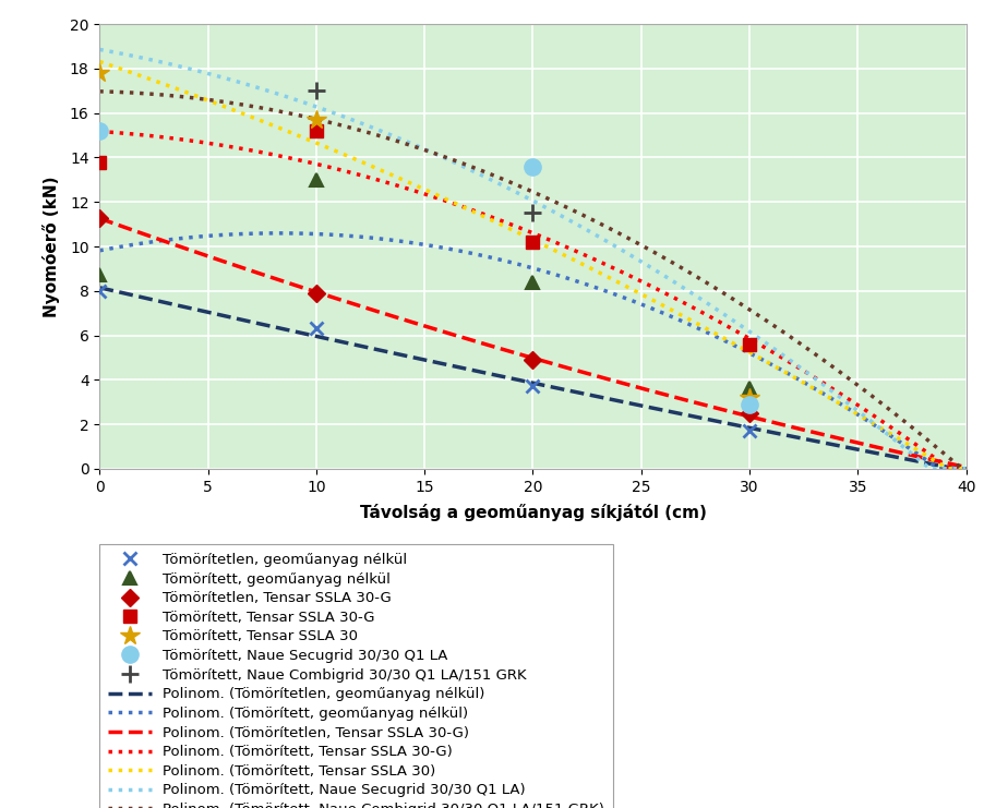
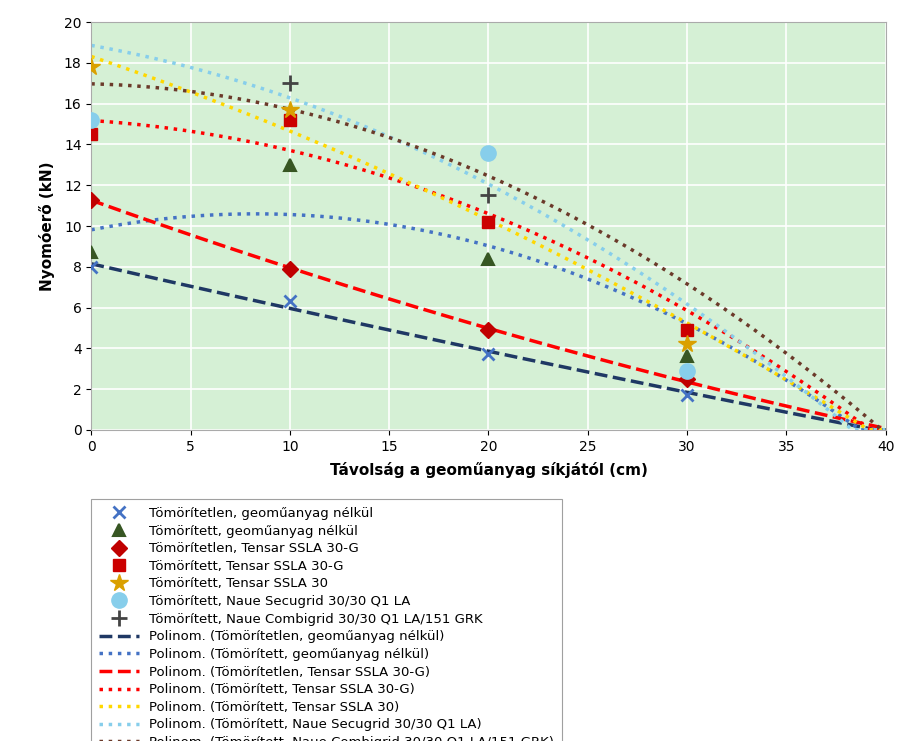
Tömörített, Tensar SSLA 30-G/0: 13.8 -> 14.5
Tömörített, Tensar SSLA 30-G/30: 5.6 -> 4.9
Tömörített, Tensar SSLA 30/30: 3.2 -> 4.2
